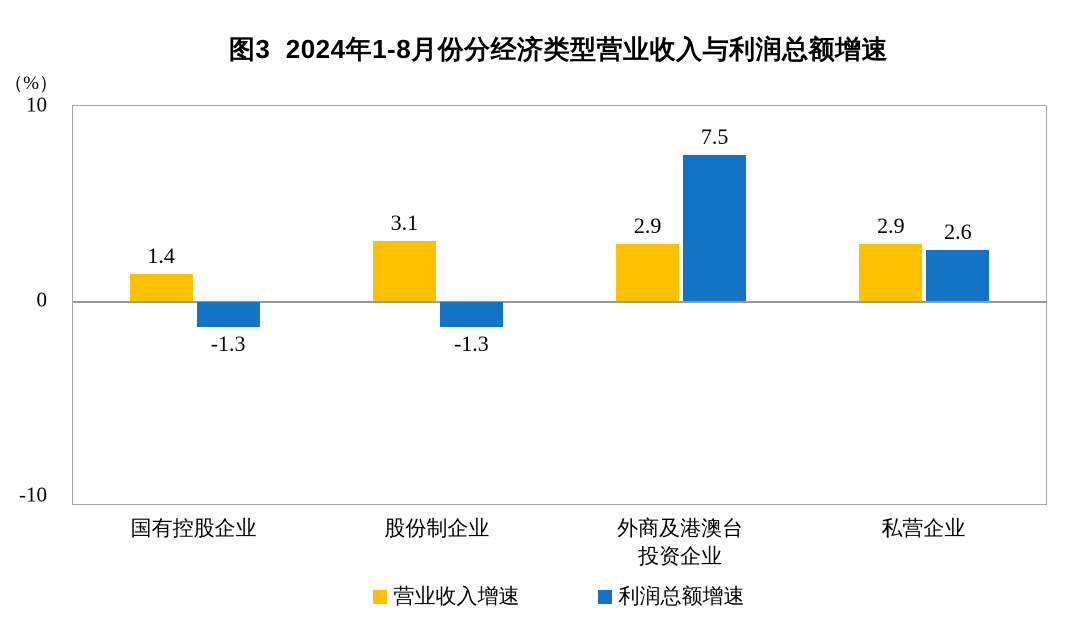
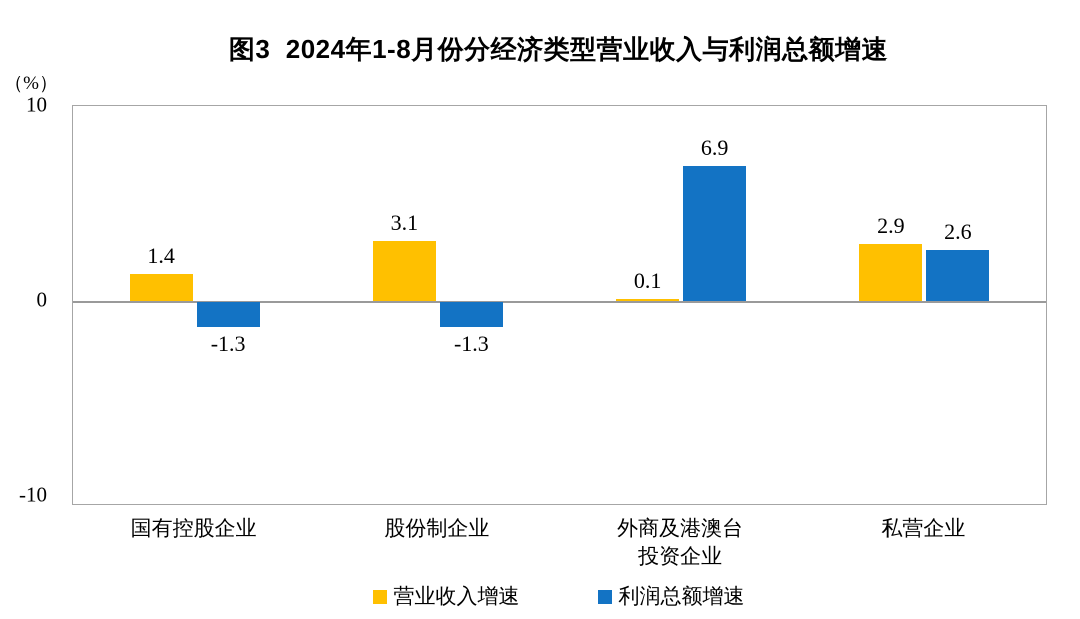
营业收入增速/外商及港澳台 投资企业: 2.9 -> 0.1
利润总额增速/外商及港澳台 投资企业: 7.5 -> 6.9
